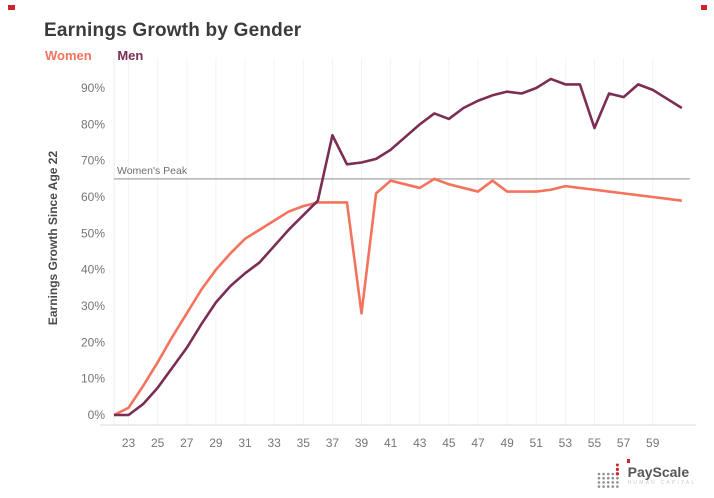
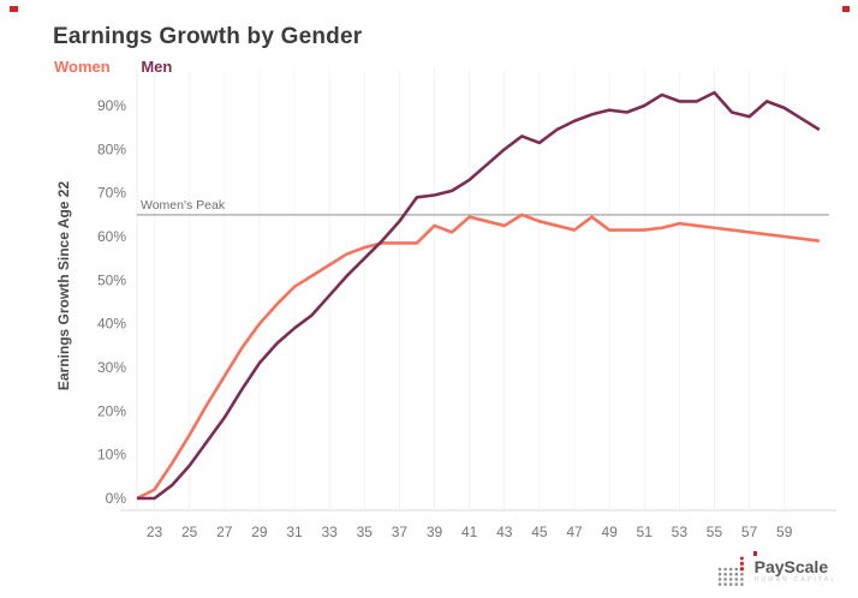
Men/37: 77% -> 64%
Women/39: 28% -> 62%
Men/55: 79% -> 93%
